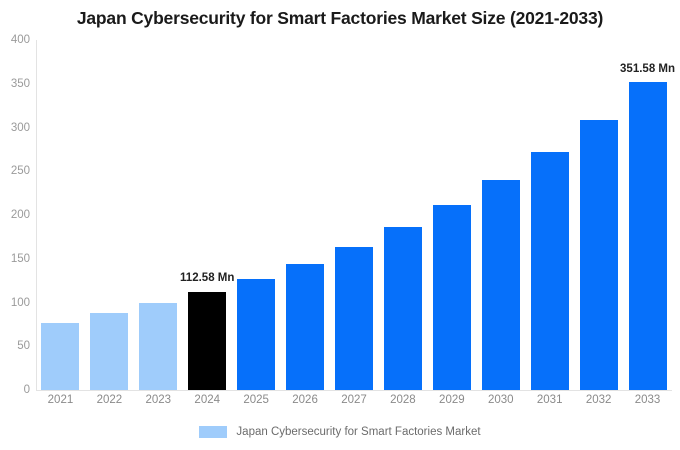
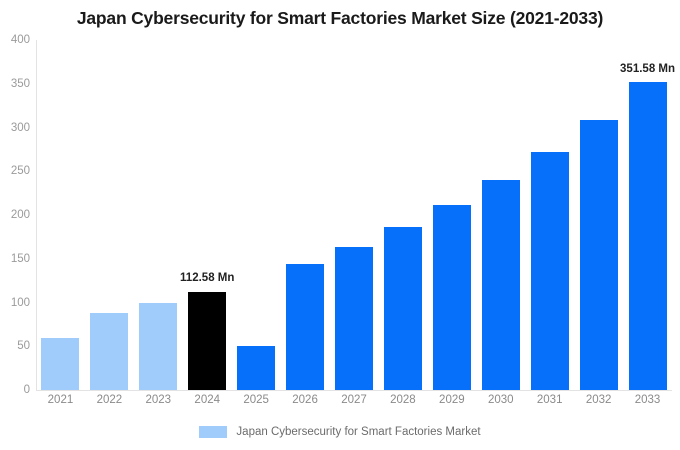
2021: 80 -> 60
2025: 130 -> 50
